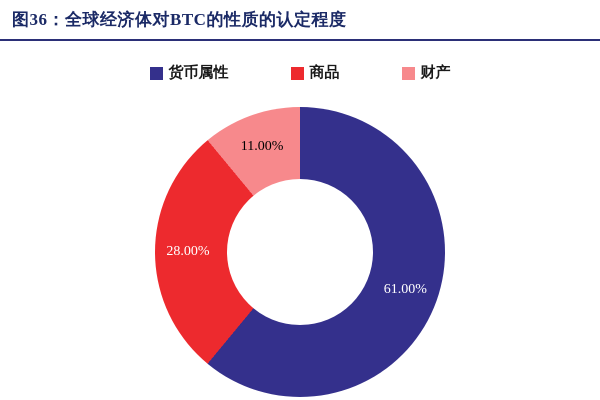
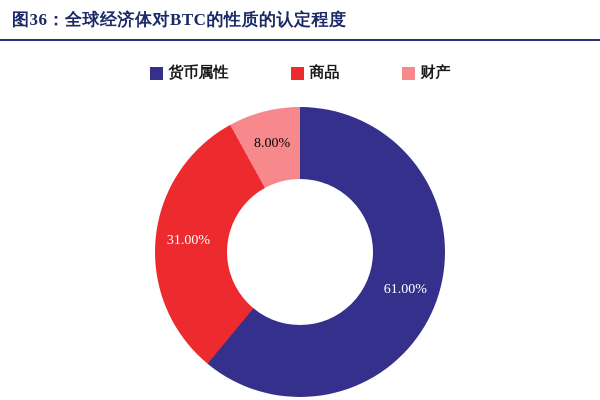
商品: 28.00% -> 31.00%
财产: 11.00% -> 8.00%
